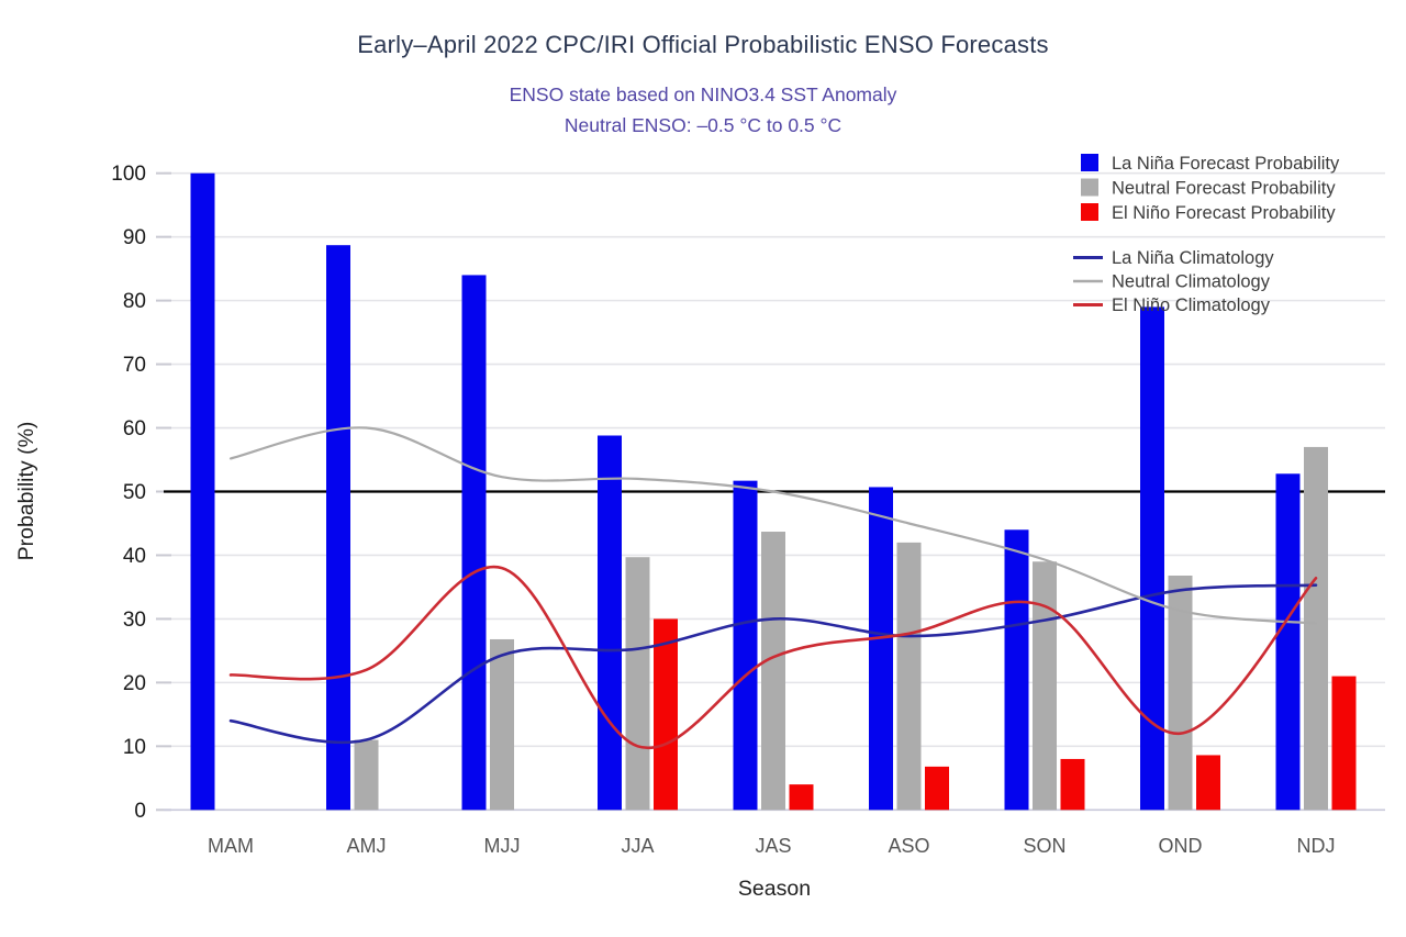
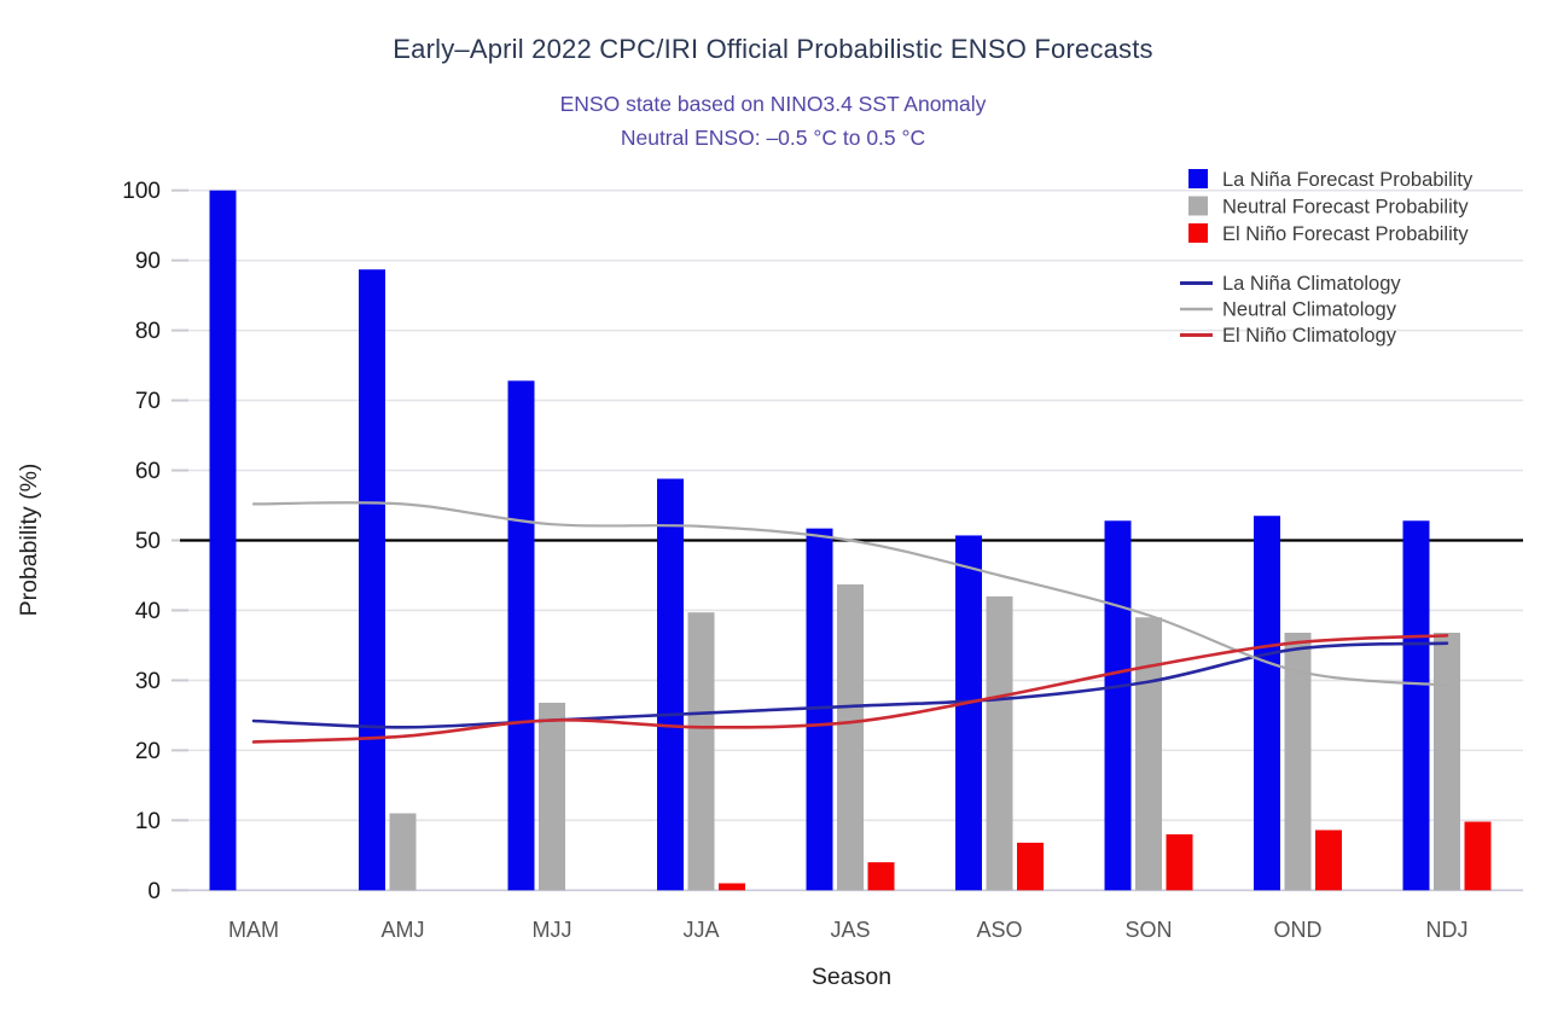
La Niña Climatology/MAM: 14 -> 24
La Niña Climatology/AMJ: 11 -> 23
Neutral Climatology/AMJ: 60 -> 55
La Niña Forecast Probability/MJJ: 84 -> 73
El Niño Climatology/MJJ: 38 -> 24
El Niño Forecast Probability/JJA: 30 -> 1
El Niño Climatology/JJA: 10 -> 23
La Niña Climatology/JAS: 30 -> 26
La Niña Forecast Probability/SON: 44 -> 53
La Niña Forecast Probability/OND: 79 -> 54
El Niño Climatology/OND: 12 -> 35
Neutral Forecast Probability/NDJ: 57 -> 37
El Niño Forecast Probability/NDJ: 21 -> 10
